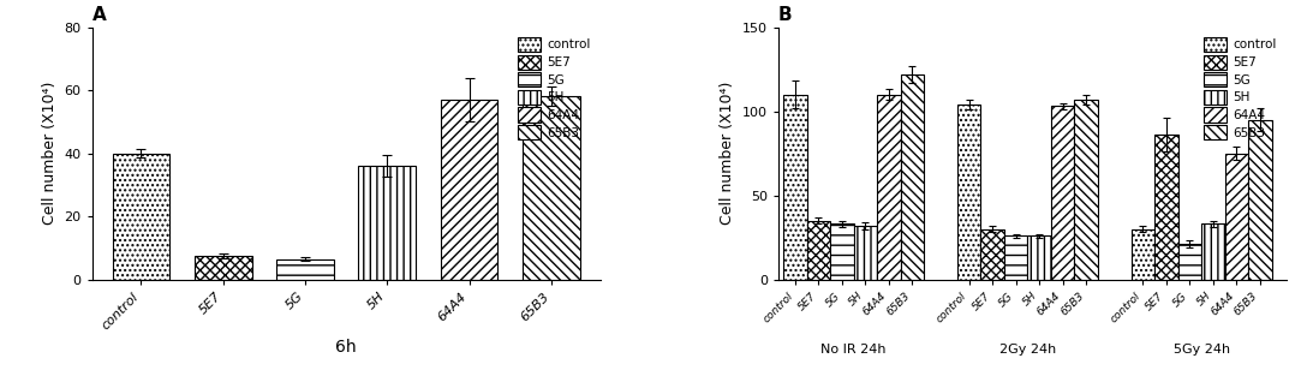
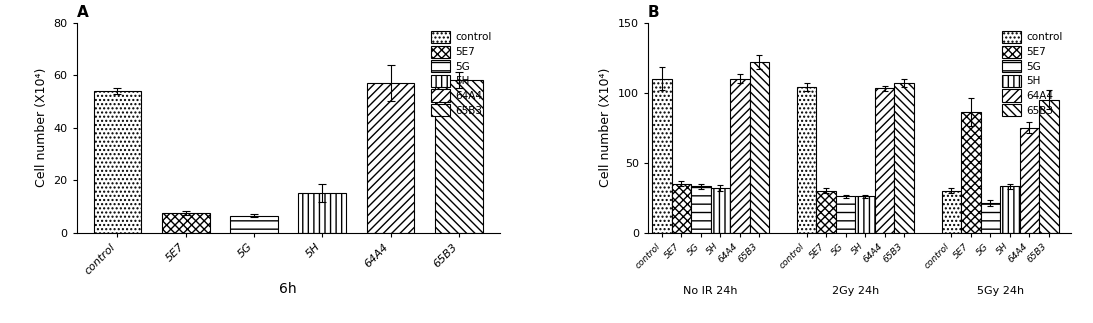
A/control: 40.0 -> 54.0
A/5H: 36.0 -> 15.0
